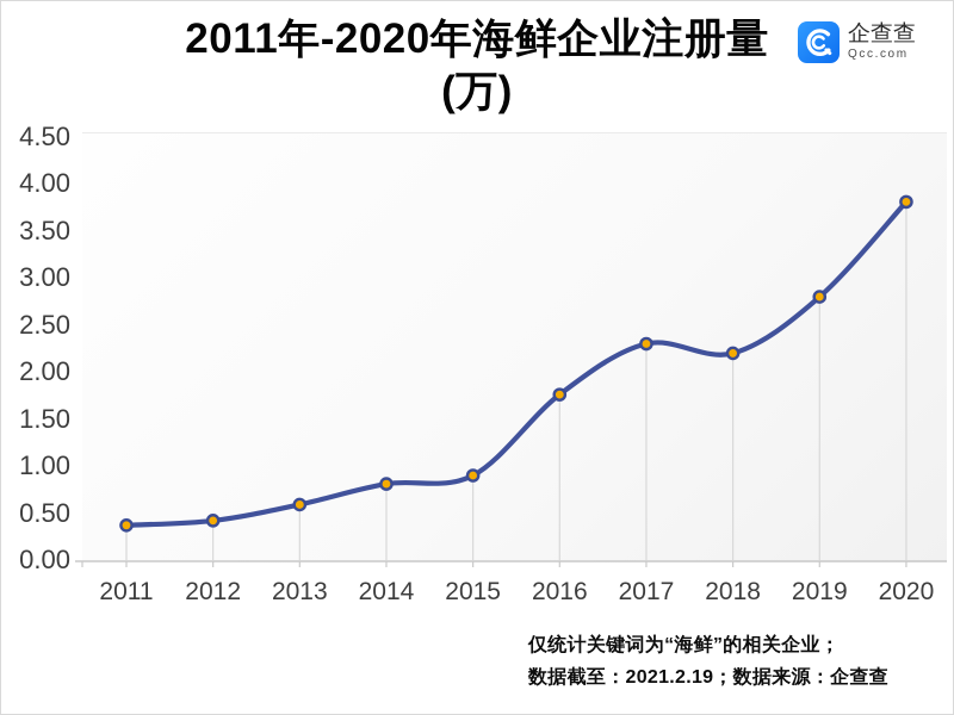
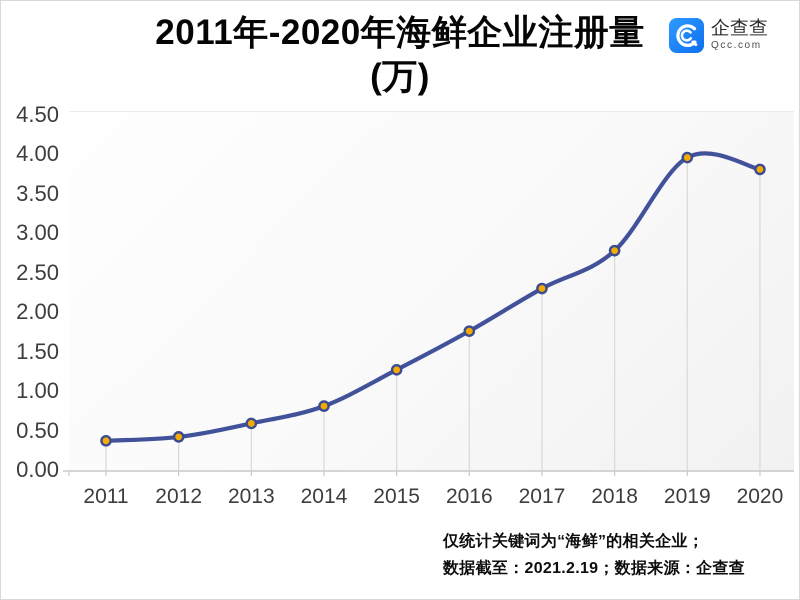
2015: 0.9 -> 1.3
2018: 2.2 -> 2.8
2019: 2.8 -> 4.0
